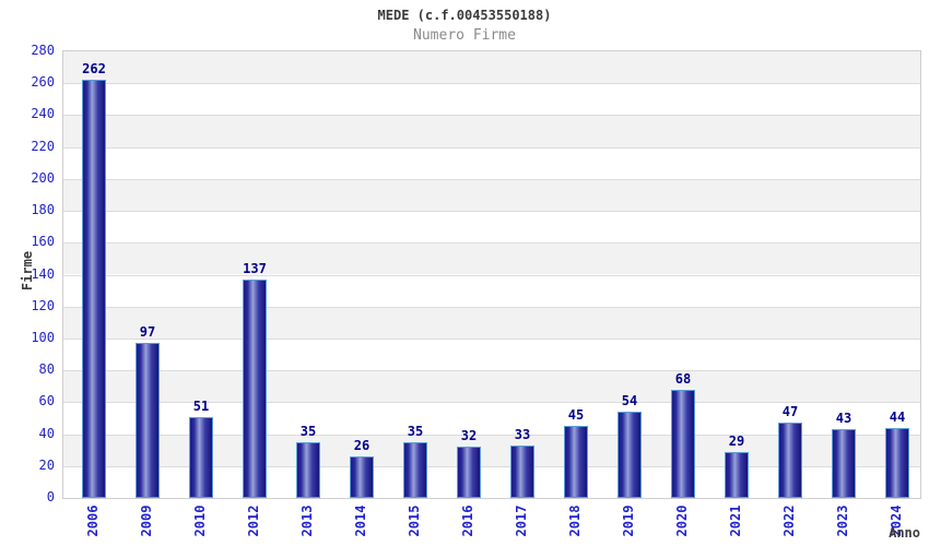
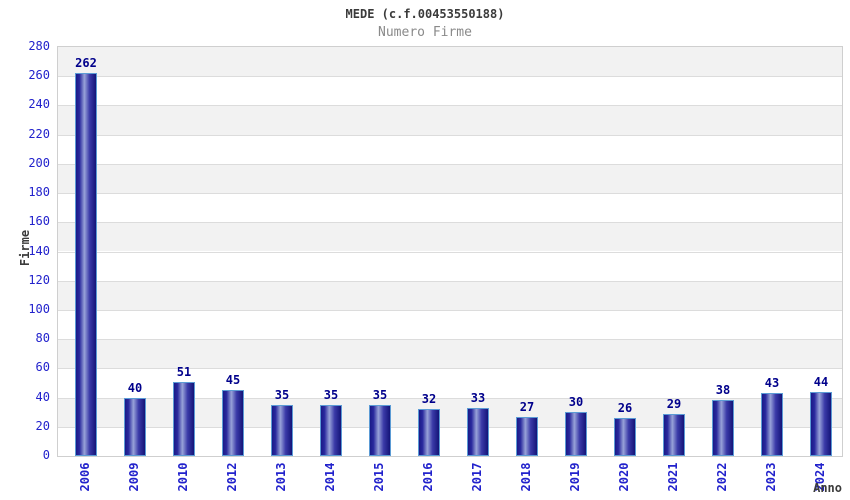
2009: 97 -> 40
2012: 137 -> 45
2014: 26 -> 35
2018: 45 -> 27
2019: 54 -> 30
2020: 68 -> 26
2022: 47 -> 38
